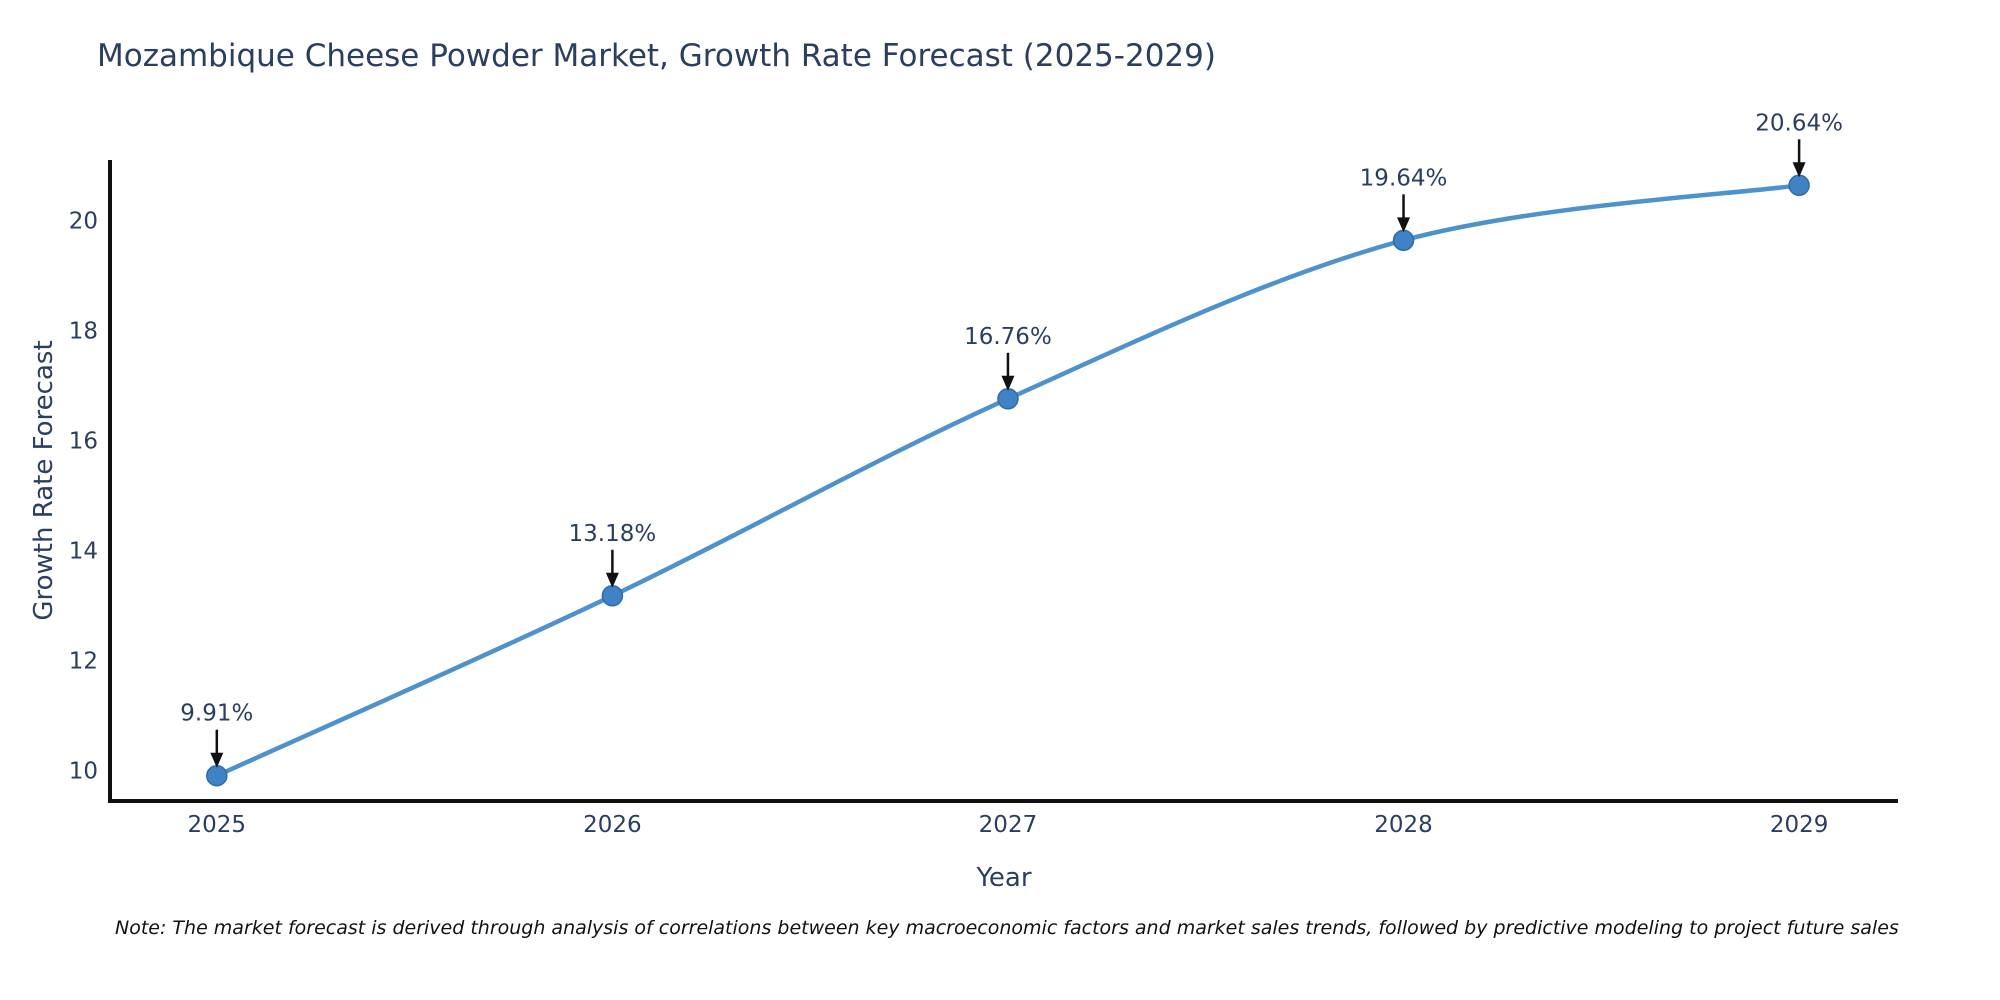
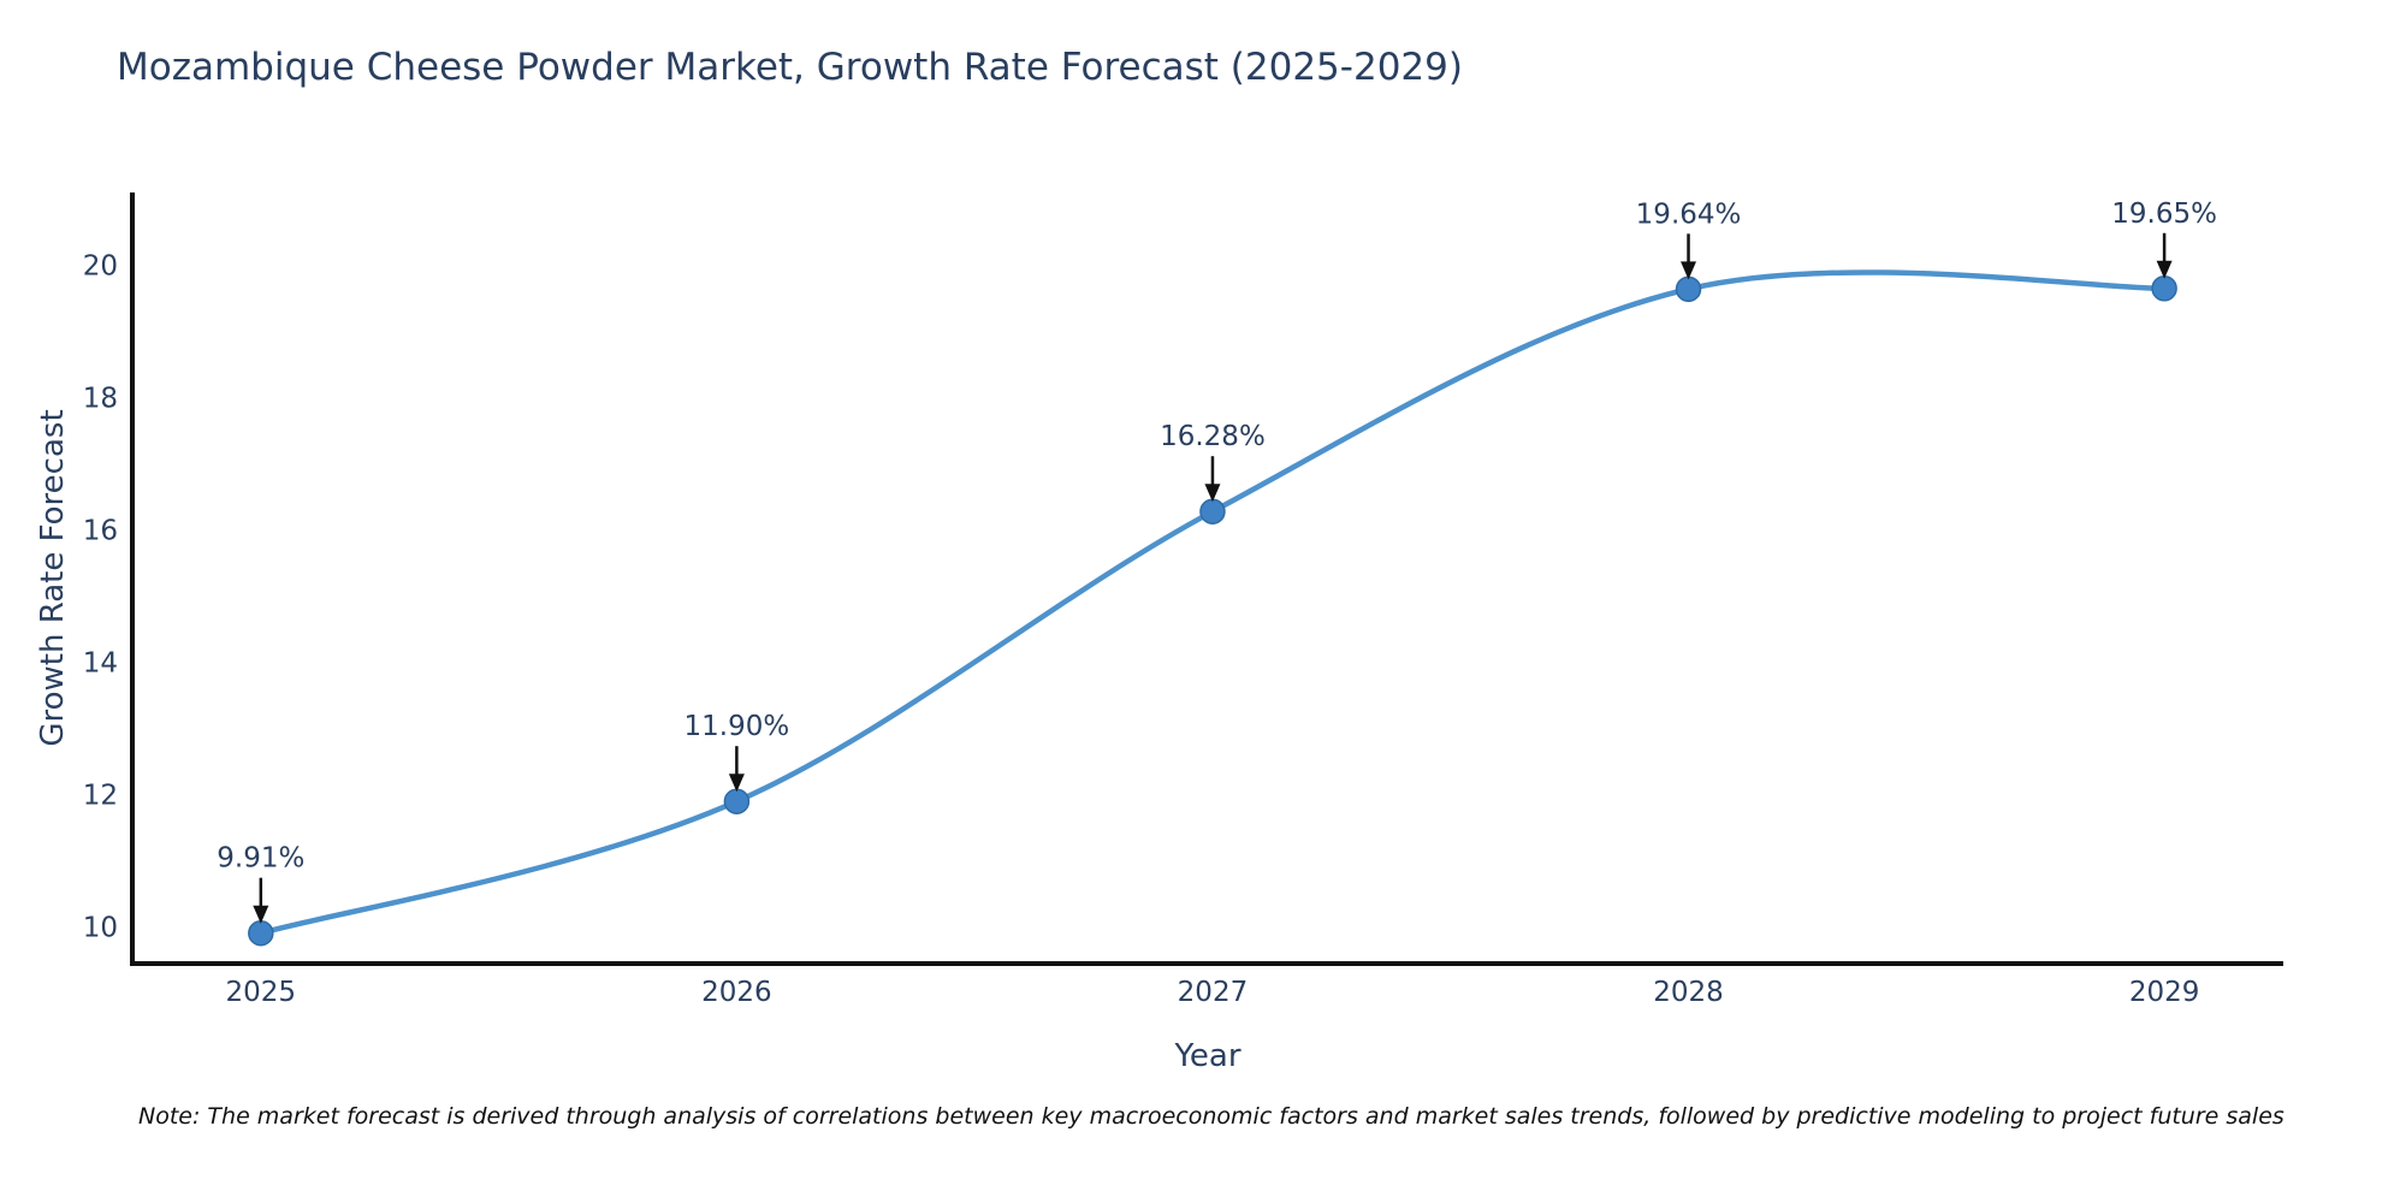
2026: 13.18% -> 11.90%
2027: 16.76% -> 16.28%
2029: 20.64% -> 19.65%
